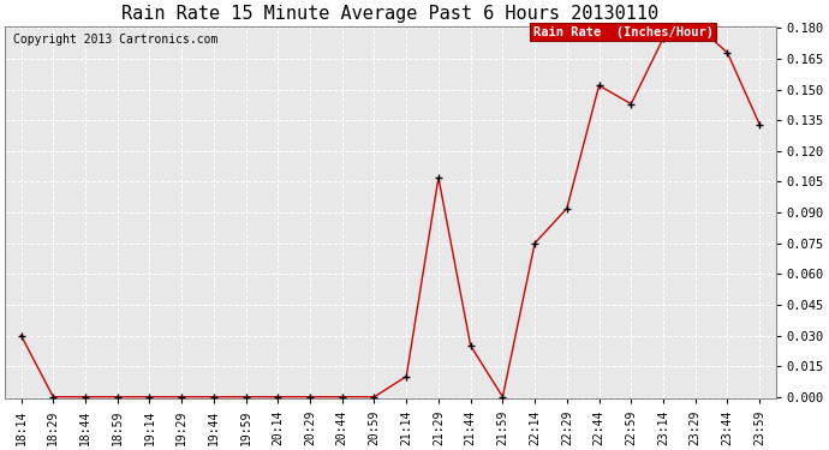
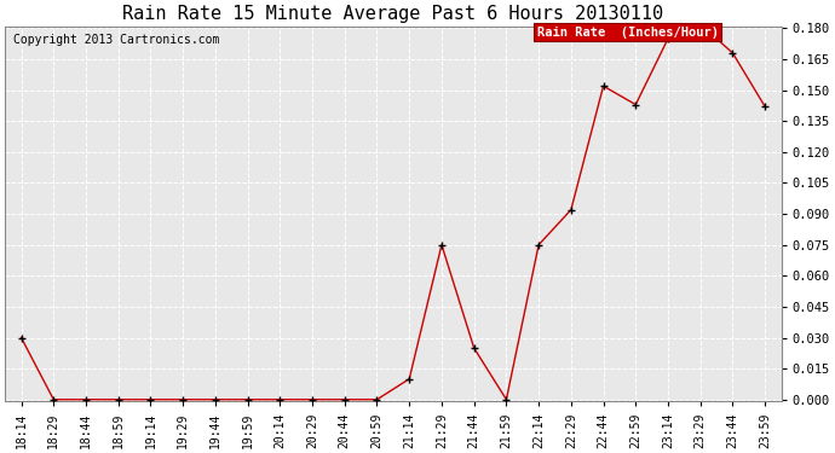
21:29: 0.107 -> 0.075
23:59: 0.133 -> 0.142
